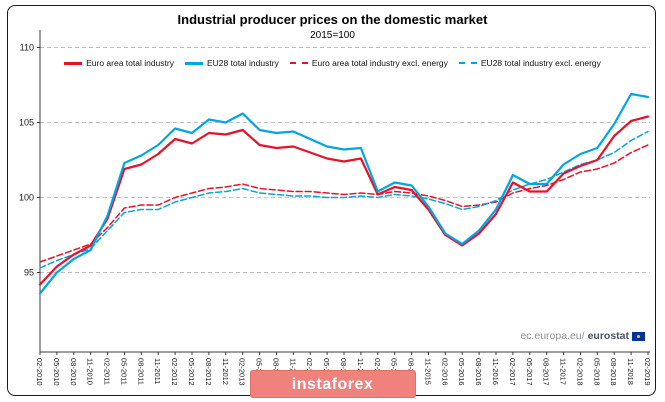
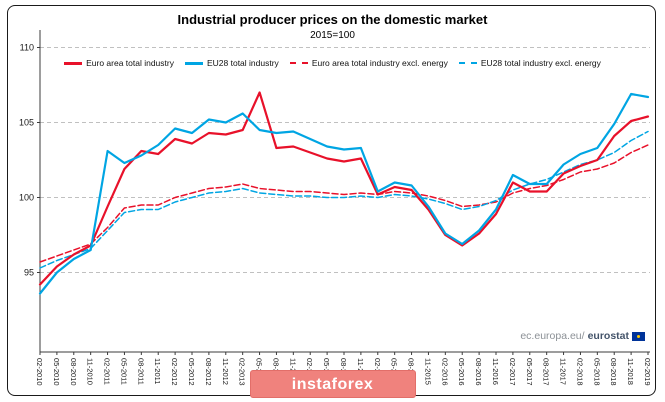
Euro area total industry/02-2011: 98.6 -> 99.4
EU28 total industry/02-2011: 98.8 -> 103.1
Euro area total industry/08-2011: 102.2 -> 103.1
Euro area total industry/05-2013: 103.5 -> 107.0
